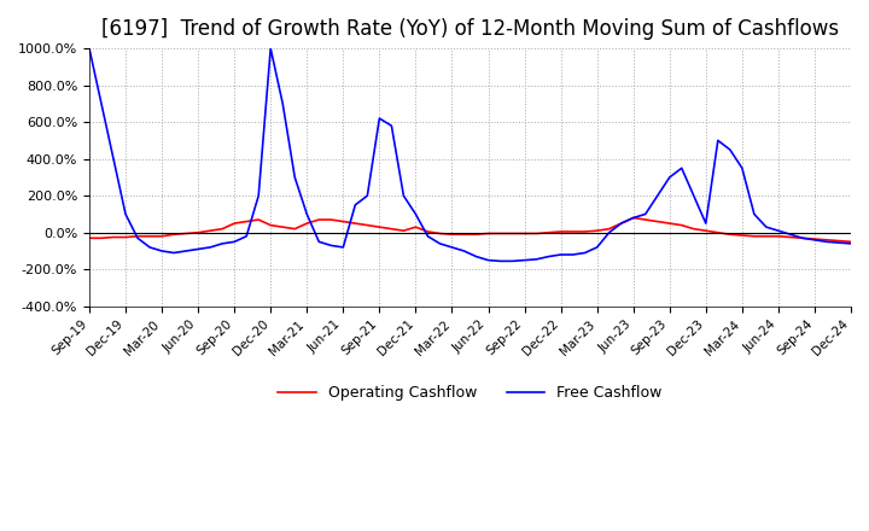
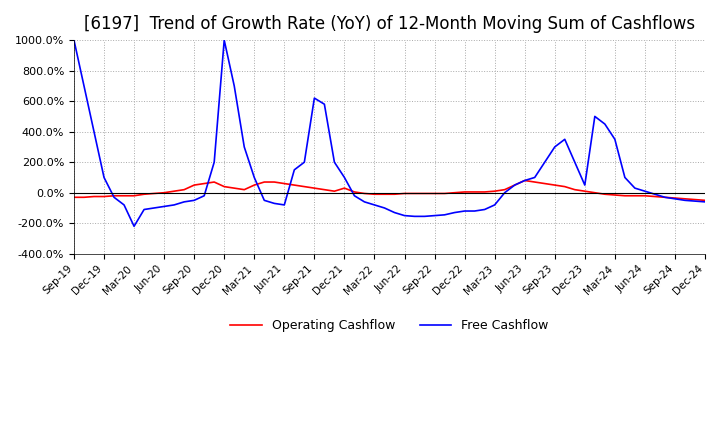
Free Cashflow/Mar-20: -100% -> -220%
